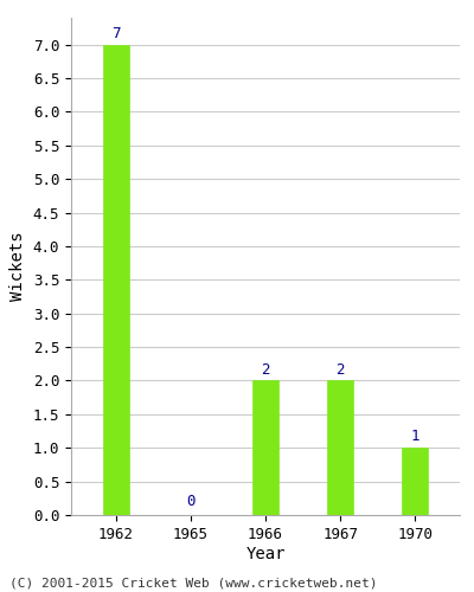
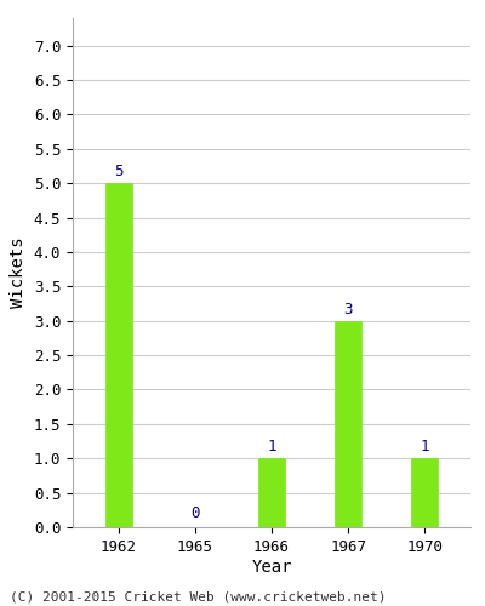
1962: 7 -> 5
1966: 2 -> 1
1967: 2 -> 3
